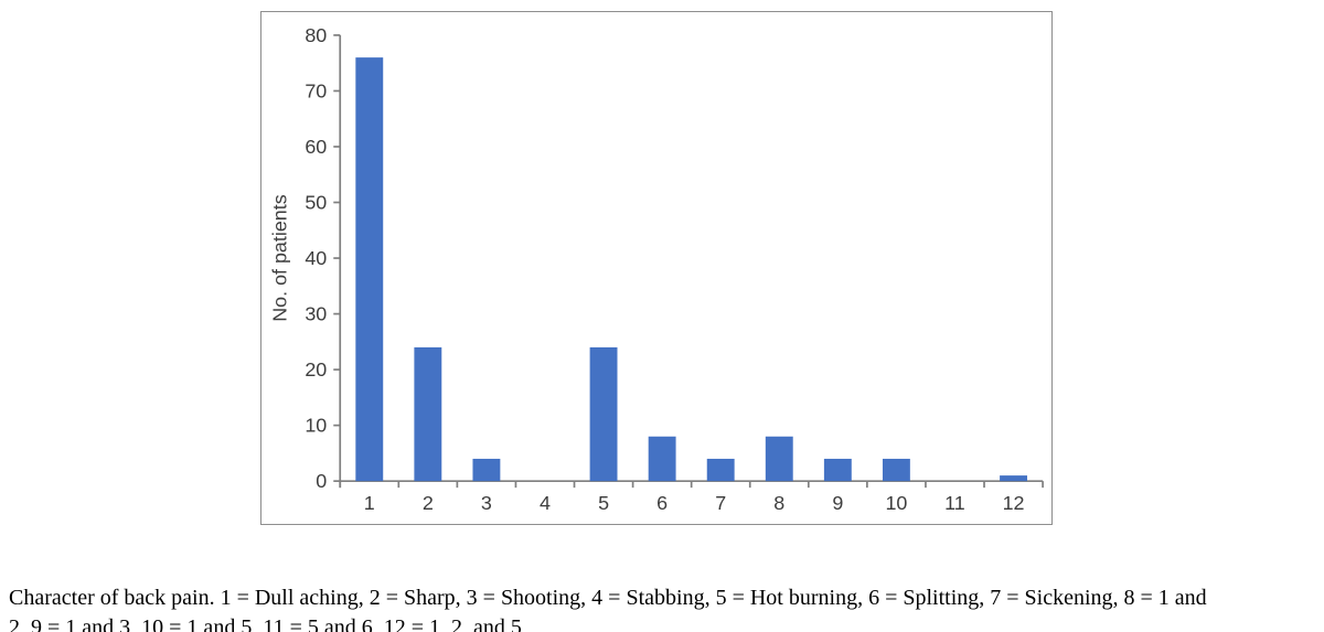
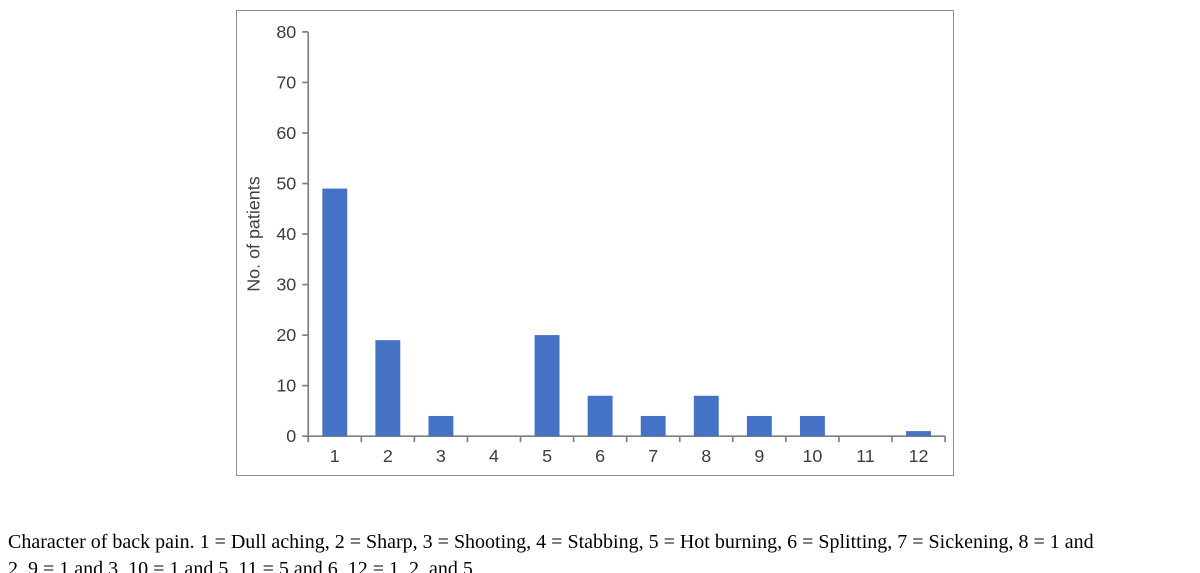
1: 76 -> 49
2: 24 -> 19
5: 24 -> 20
